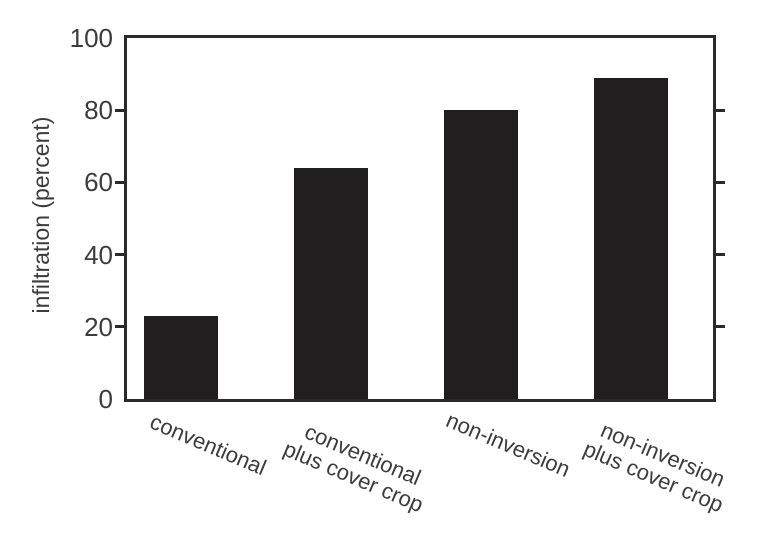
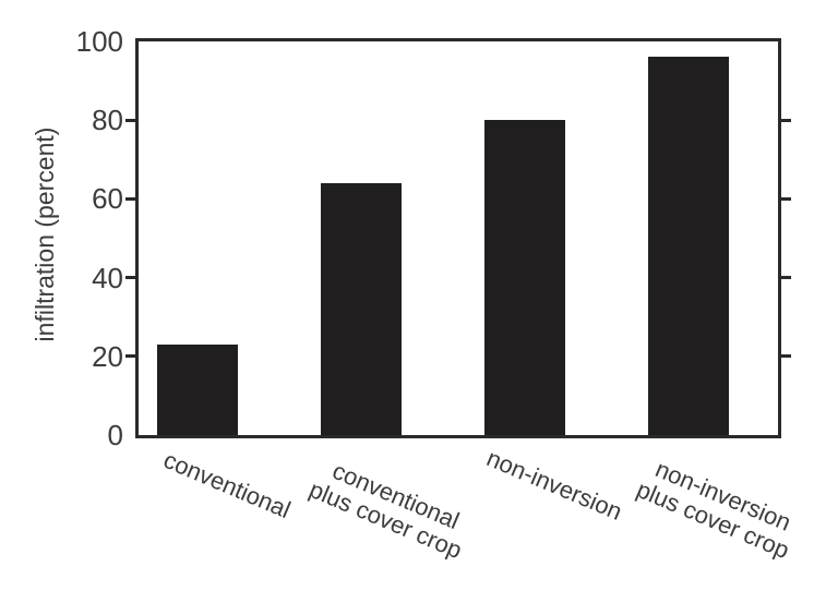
non-inversion plus cover crop: 89 -> 96
